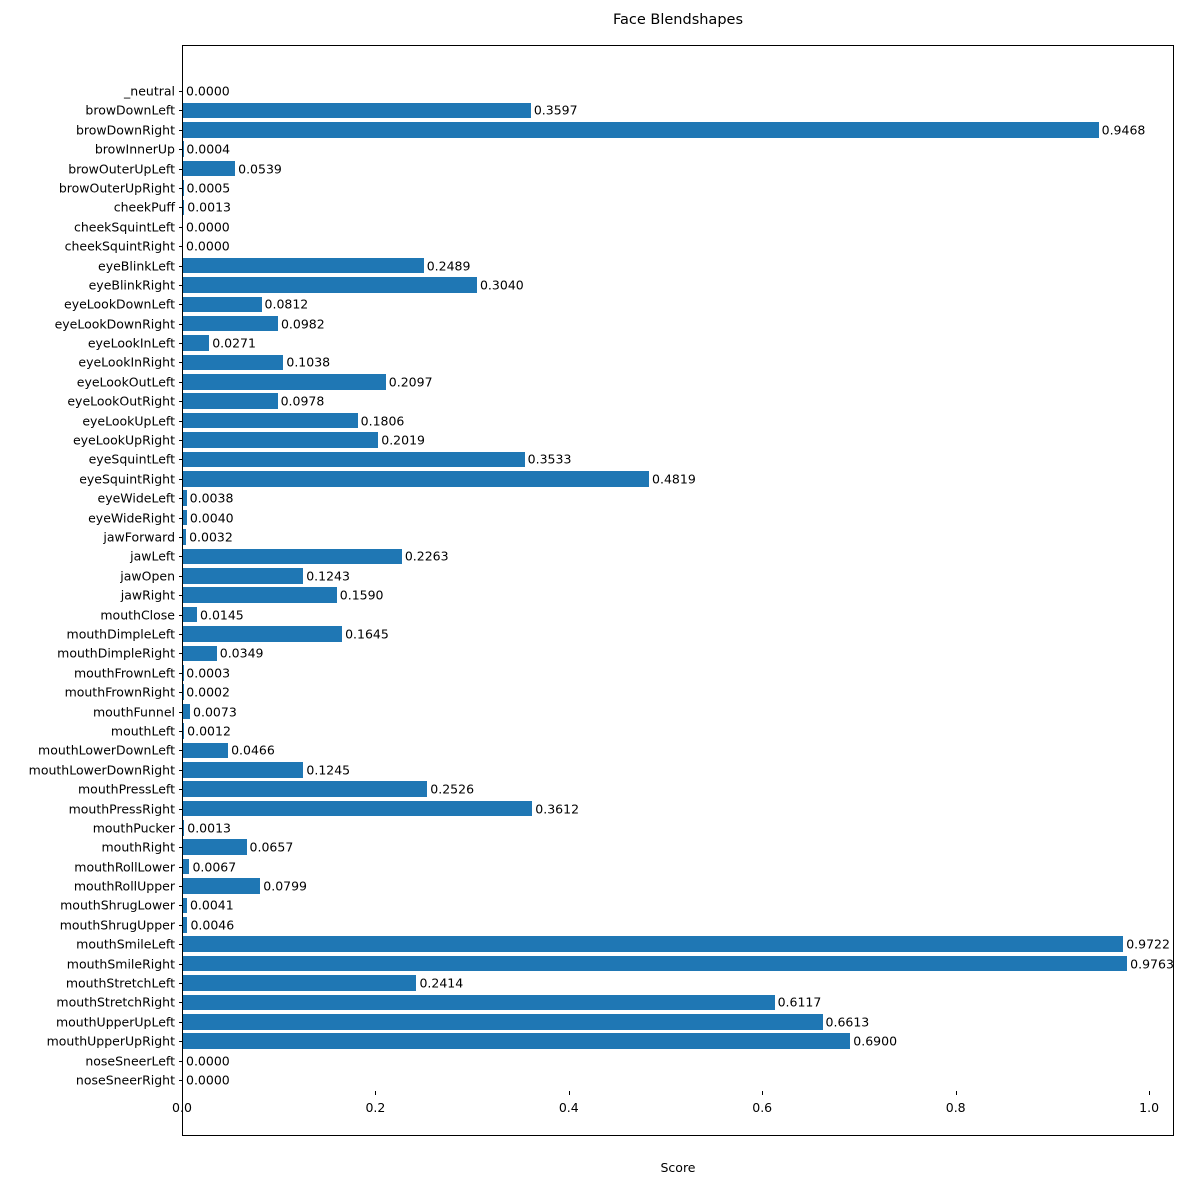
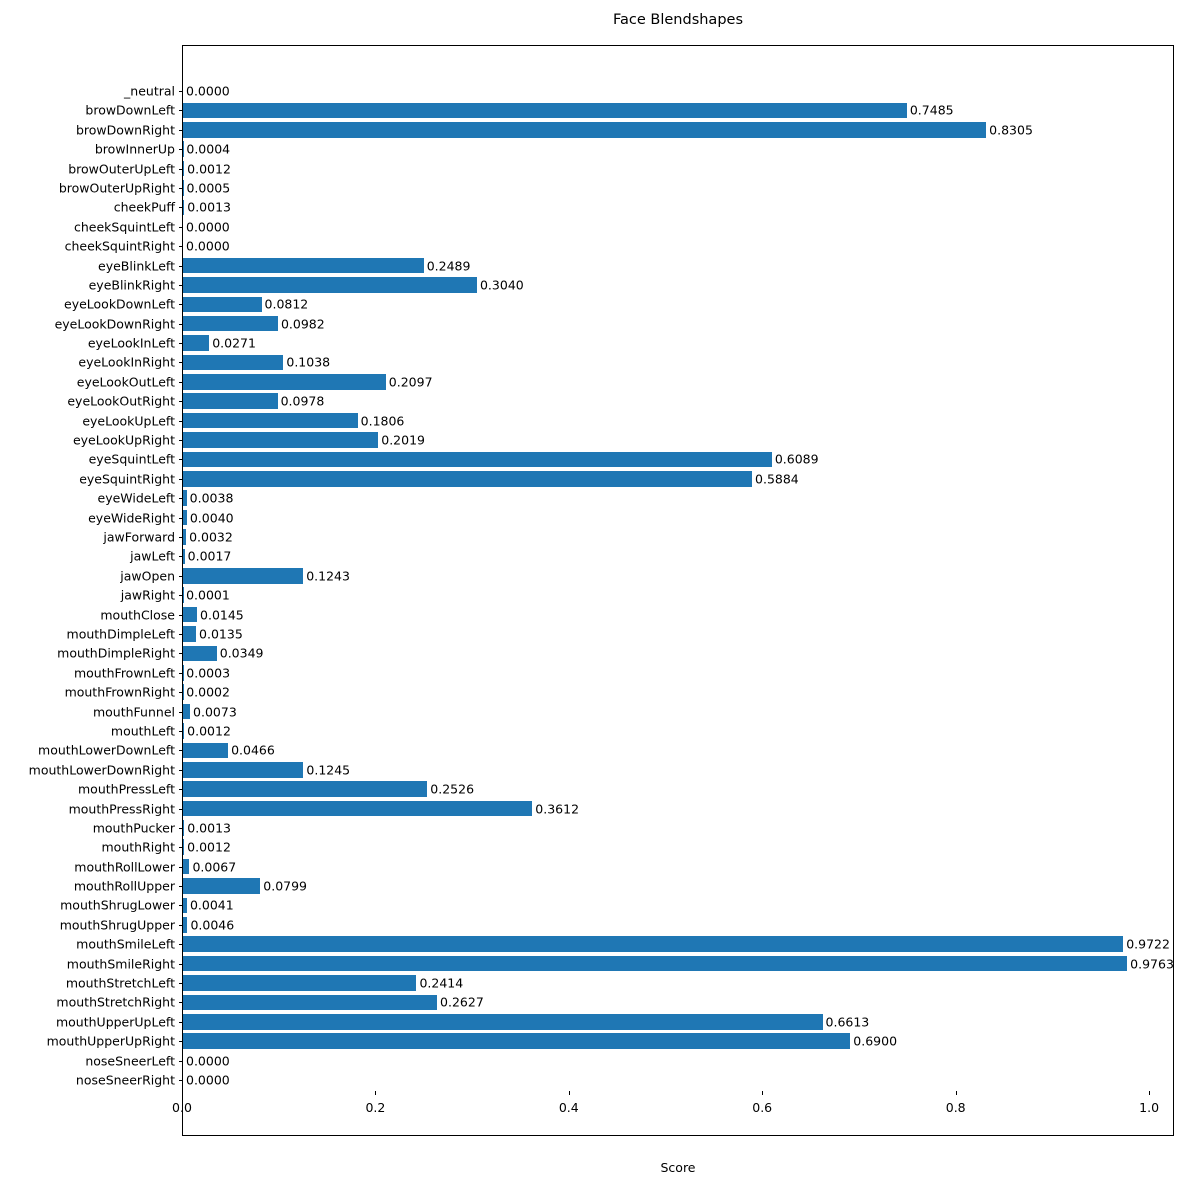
browDownLeft: 0.3597 -> 0.7485
browDownRight: 0.9468 -> 0.8305
browOuterUpLeft: 0.0539 -> 0.0012
eyeSquintLeft: 0.3533 -> 0.6089
eyeSquintRight: 0.4819 -> 0.5884
jawLeft: 0.2263 -> 0.0017
jawRight: 0.1590 -> 0.0001
mouthDimpleLeft: 0.1645 -> 0.0135
mouthRight: 0.0657 -> 0.0012
mouthStretchRight: 0.6117 -> 0.2627
